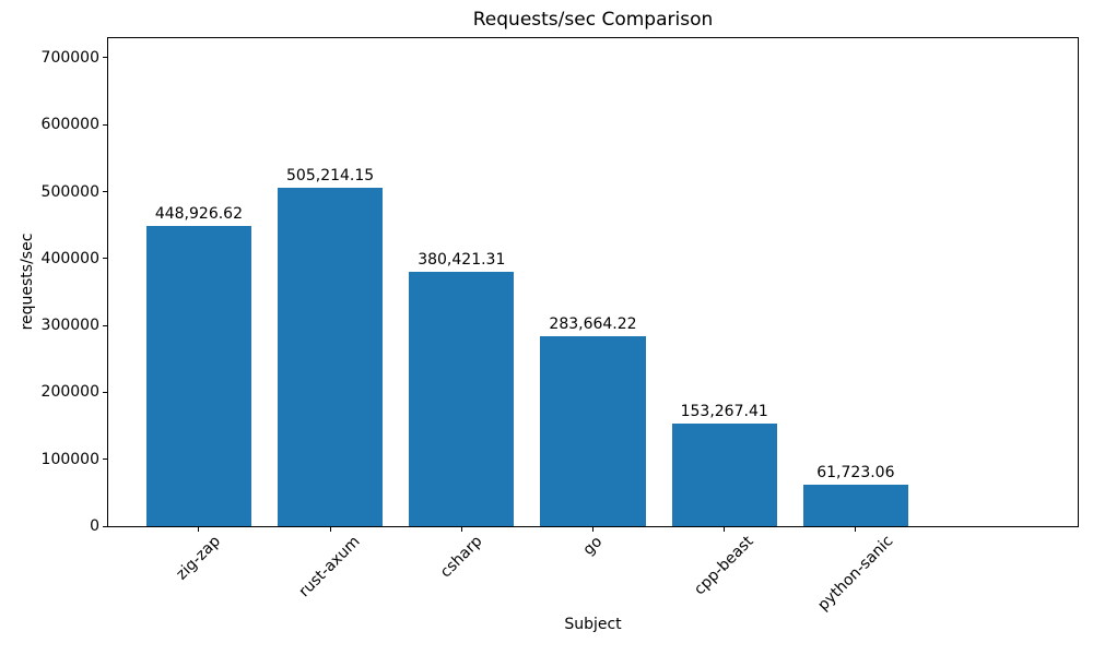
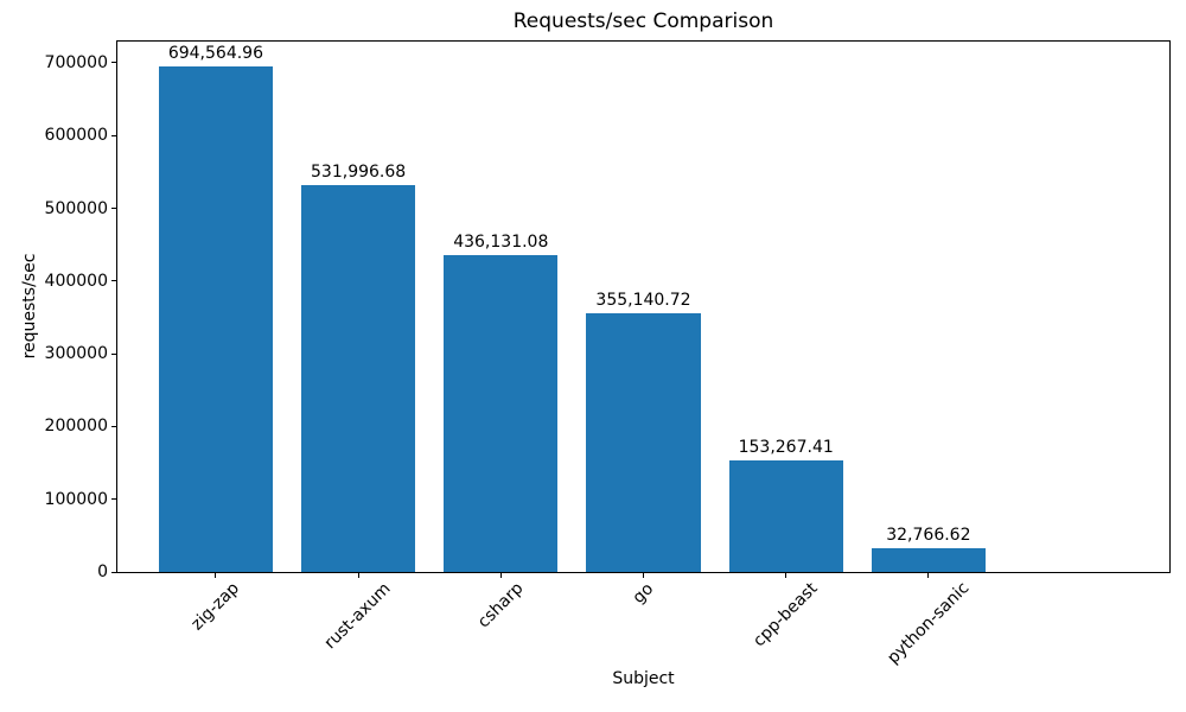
zig-zap: 448,926.62 -> 694,564.96
rust-axum: 505,214.15 -> 531,996.68
csharp: 380,421.31 -> 436,131.08
go: 283,664.22 -> 355,140.72
python-sanic: 61,723.06 -> 32,766.62
